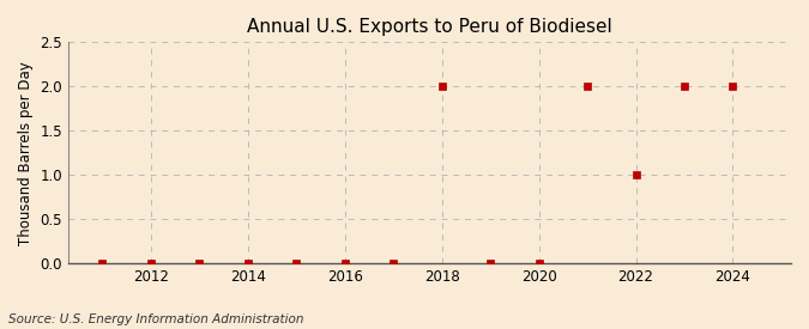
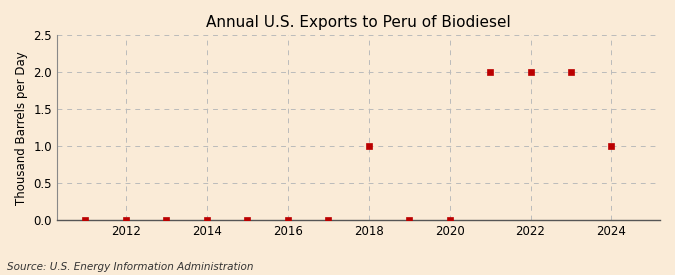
2018: 2 -> 1
2022: 1 -> 2
2024: 2 -> 1
